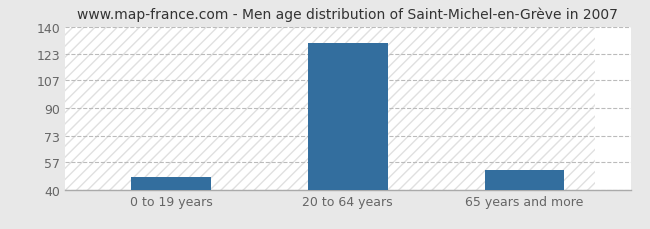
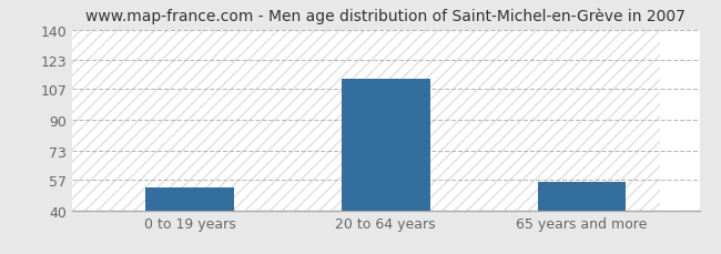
0 to 19 years: 48 -> 53
20 to 64 years: 130 -> 113
65 years and more: 52 -> 56
